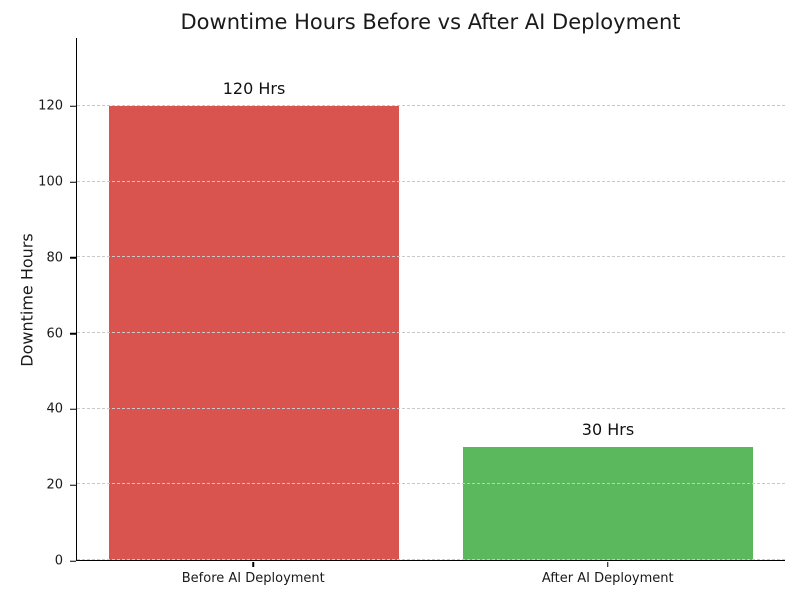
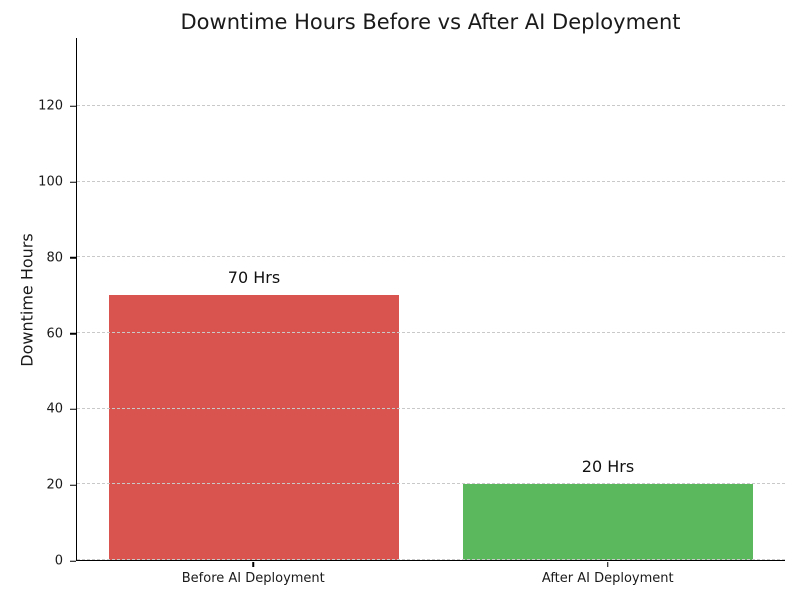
Before AI Deployment: 120 -> 70
After AI Deployment: 30 -> 20
